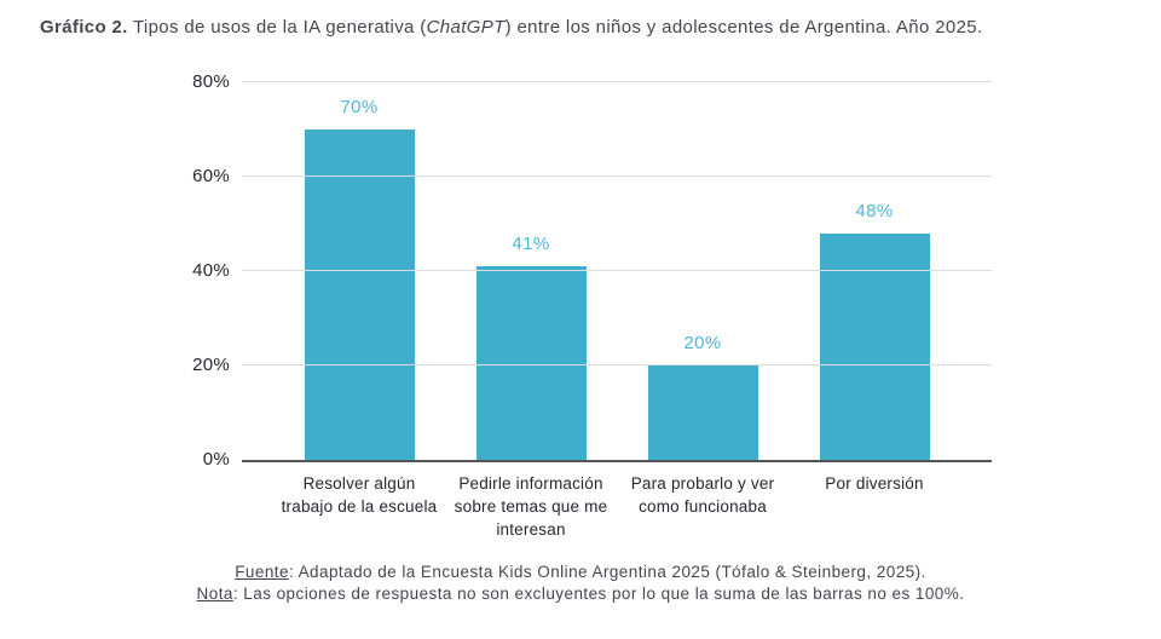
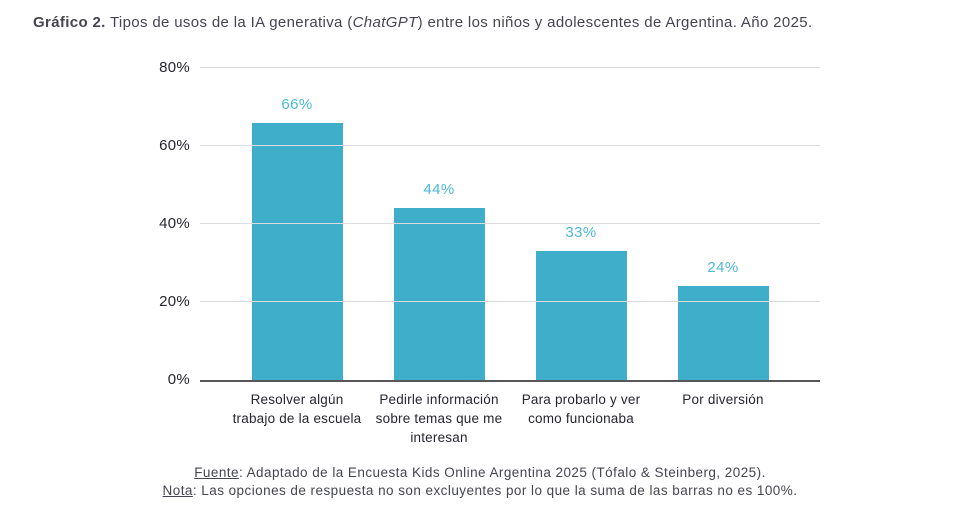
Resolver algún trabajo de la escuela: 70% -> 66%
Pedirle información sobre temas que me interesan: 41% -> 44%
Para probarlo y ver como funcionaba: 20% -> 33%
Por diversión: 48% -> 24%
